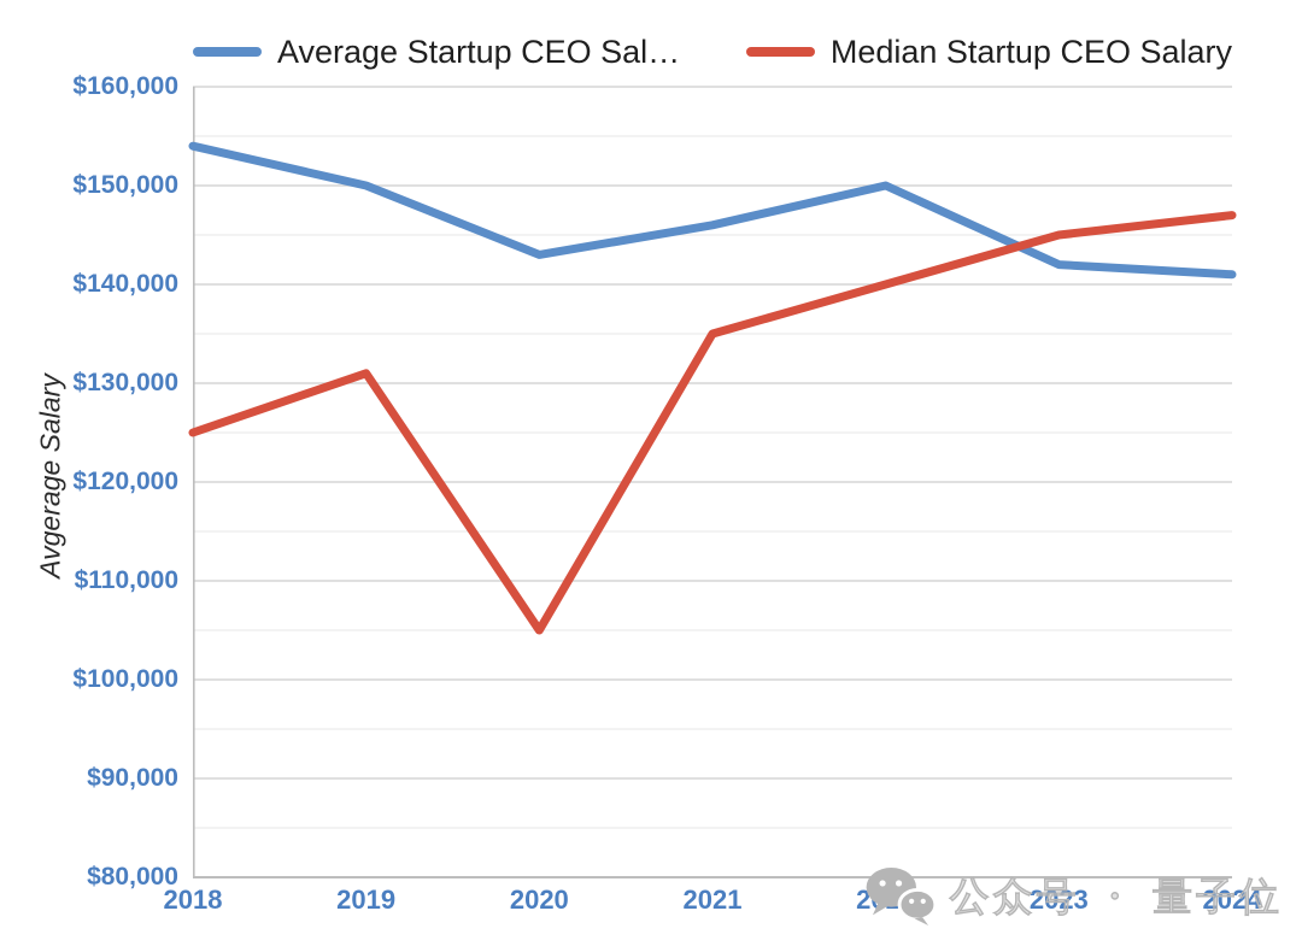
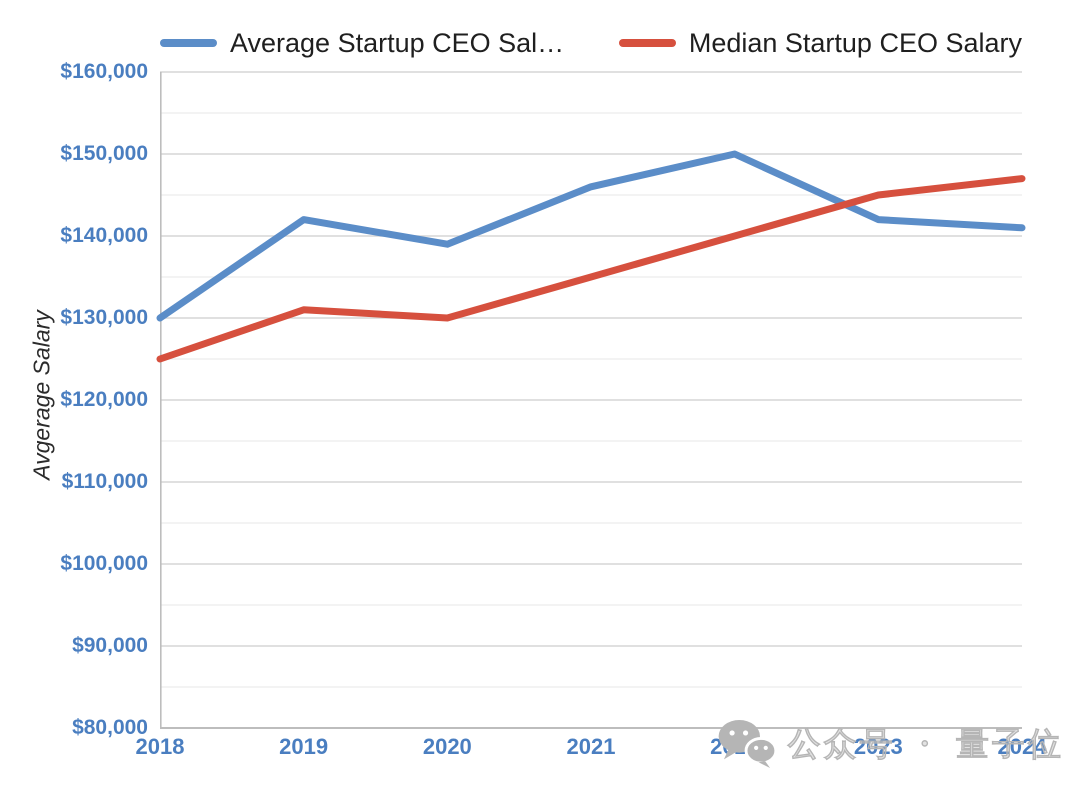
Average Startup CEO Sal…/2018: $154000 -> $130000
Average Startup CEO Sal…/2019: $150000 -> $142000
Average Startup CEO Sal…/2020: $143000 -> $139000
Median Startup CEO Salary/2020: $105000 -> $130000
